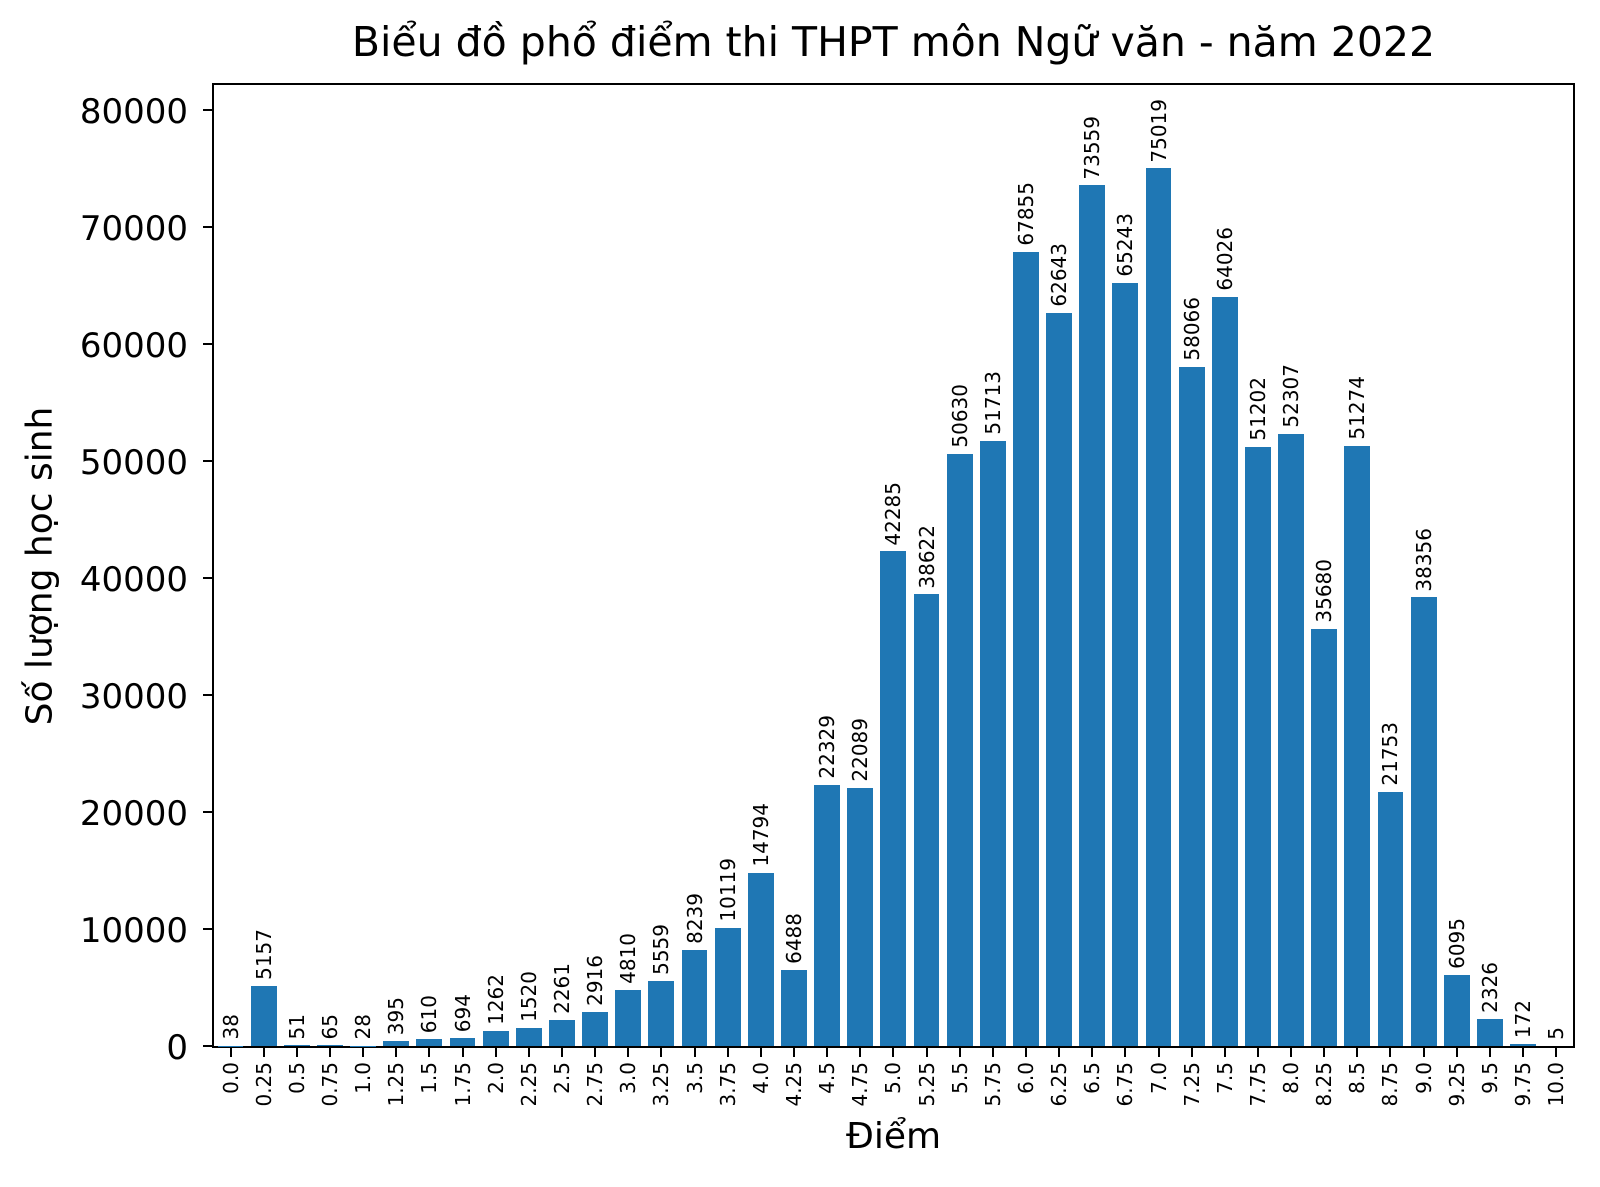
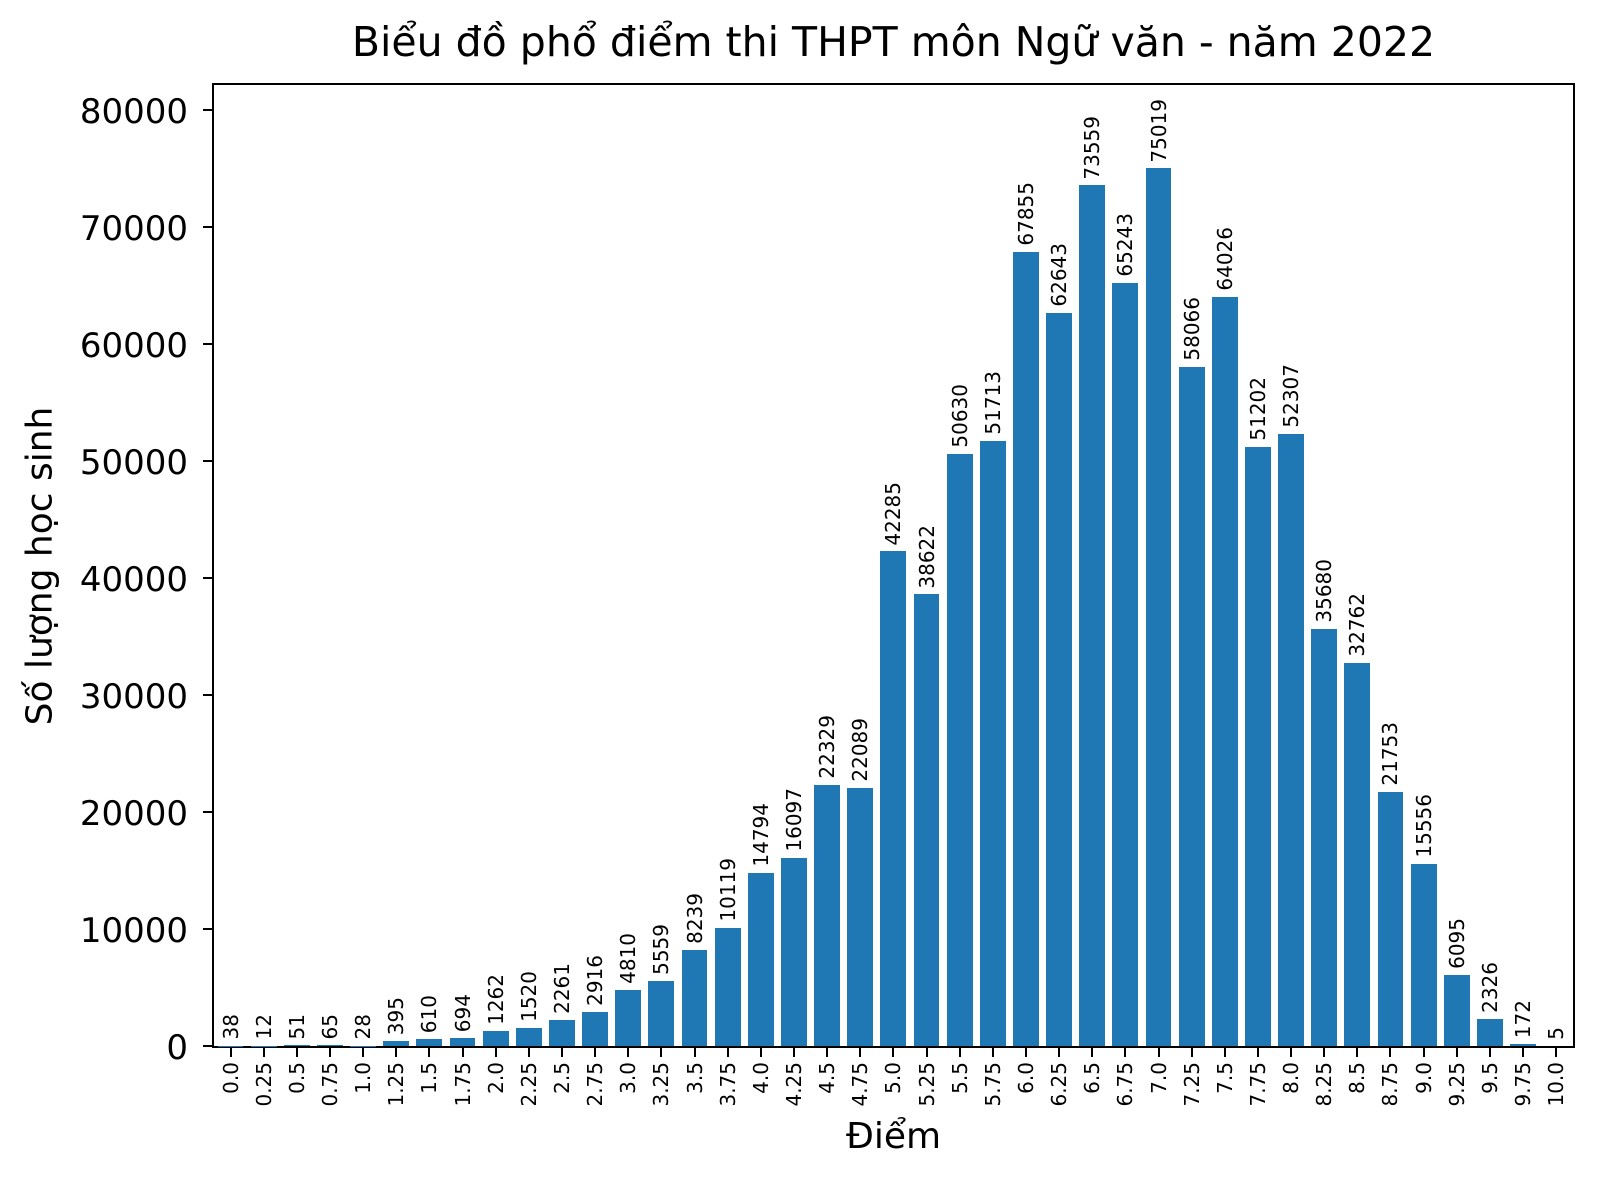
0.25: 5157 -> 12
4.25: 6488 -> 16097
8.5: 51274 -> 32762
9.0: 38356 -> 15556
